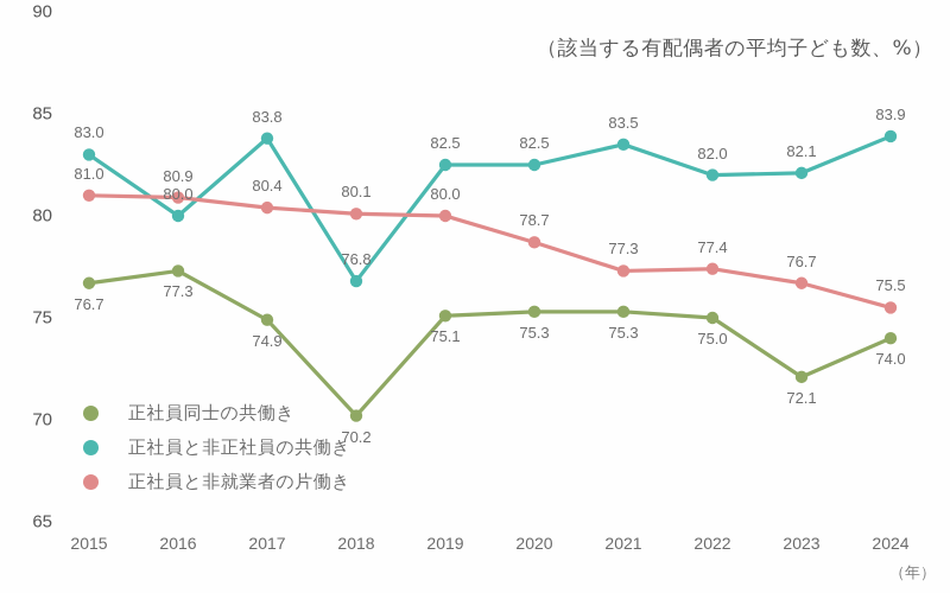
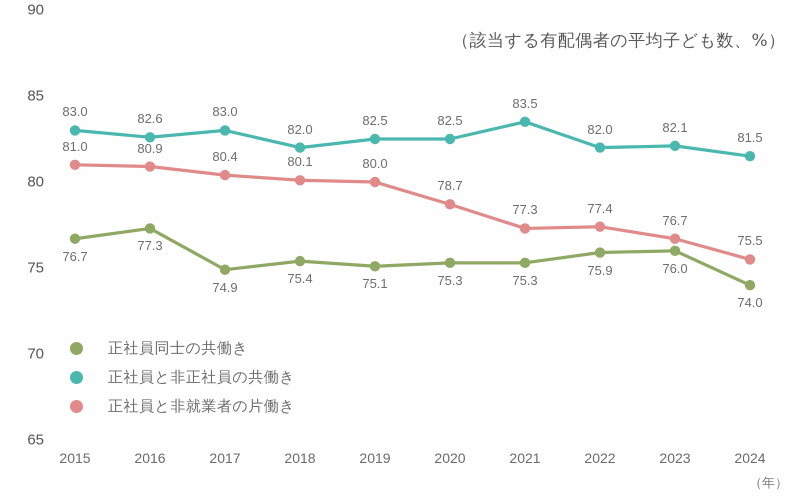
正社員と非正社員の共働き/2016: 80.0 -> 82.6
正社員と非正社員の共働き/2017: 83.8 -> 83.0
正社員同士の共働き/2018: 70.2 -> 75.4
正社員と非正社員の共働き/2018: 76.8 -> 82.0
正社員同士の共働き/2022: 75.0 -> 75.9
正社員同士の共働き/2023: 72.1 -> 76.0
正社員と非正社員の共働き/2024: 83.9 -> 81.5
